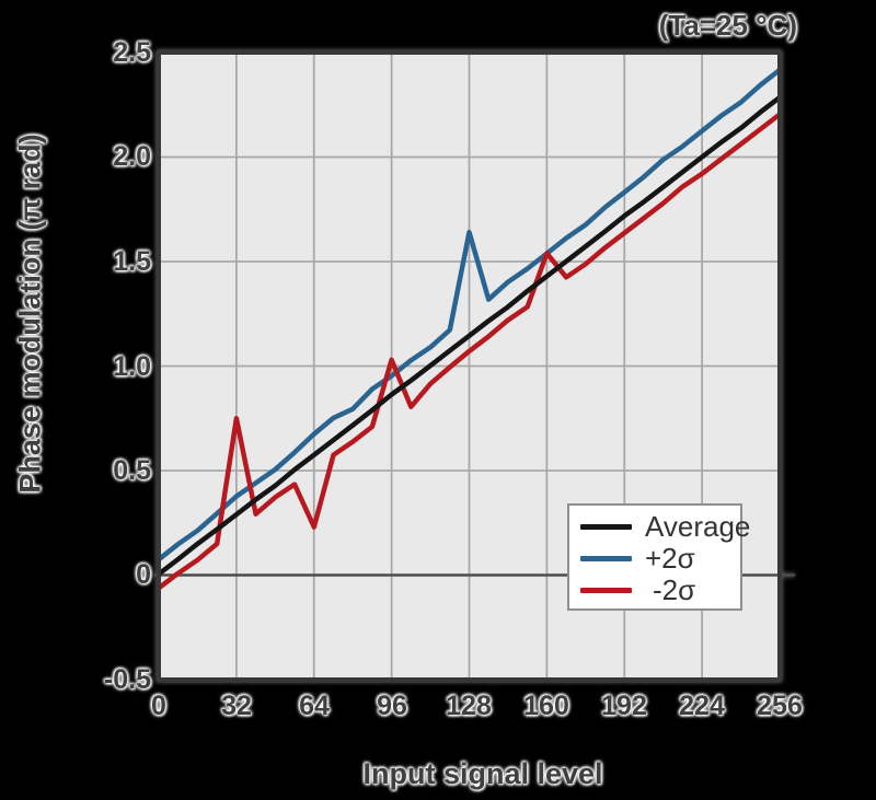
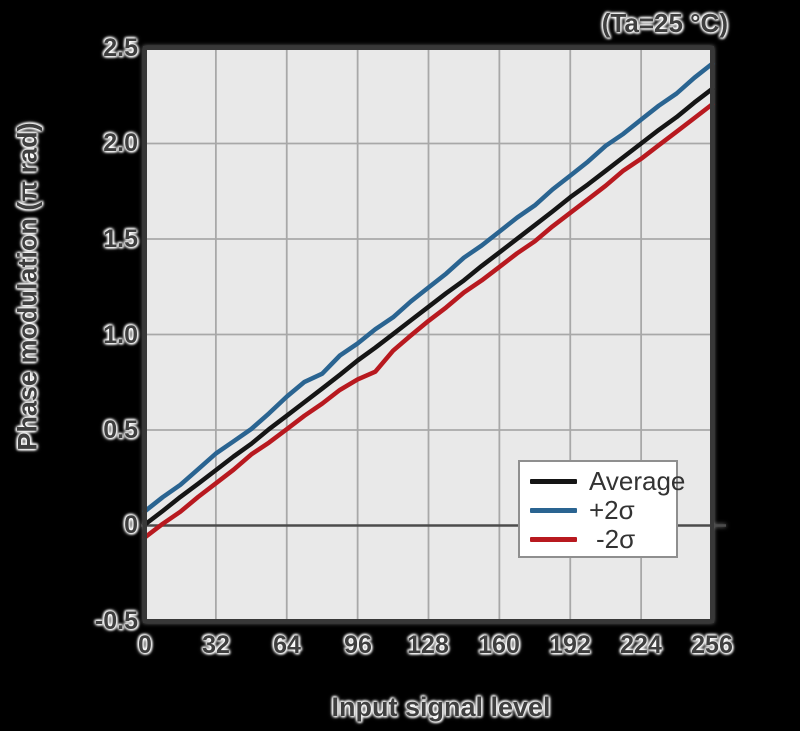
-2σ/32: 0.75 -> 0.22
-2σ/64: 0.23 -> 0.50
-2σ/96: 1.03 -> 0.77
+2σ/128: 1.64 -> 1.25
-2σ/160: 1.54 -> 1.35
